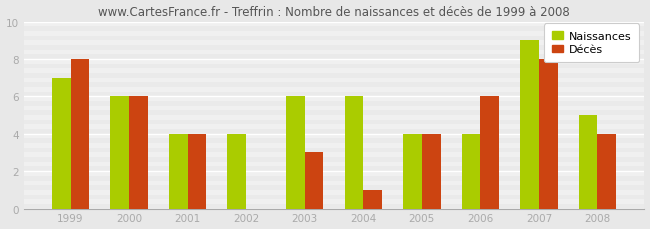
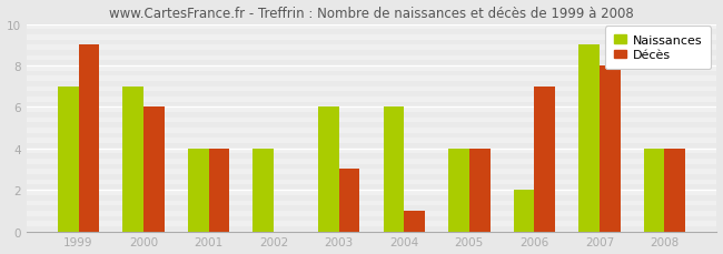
Décès/1999: 8 -> 9
Naissances/2000: 6 -> 7
Naissances/2006: 4 -> 2
Décès/2006: 6 -> 7
Naissances/2008: 5 -> 4
